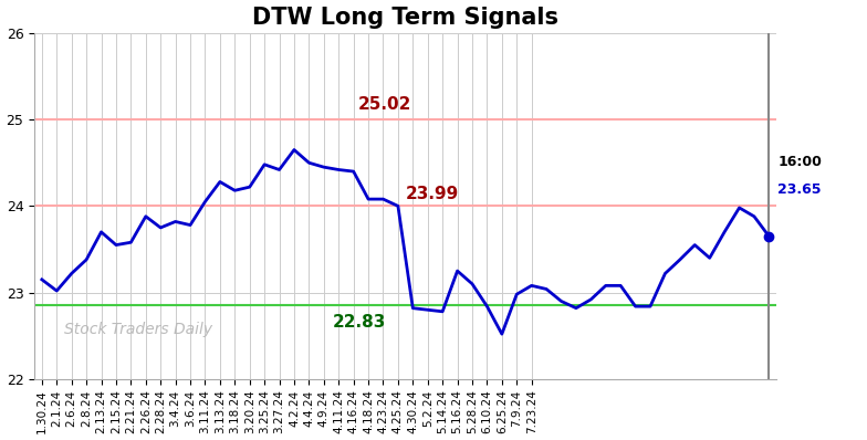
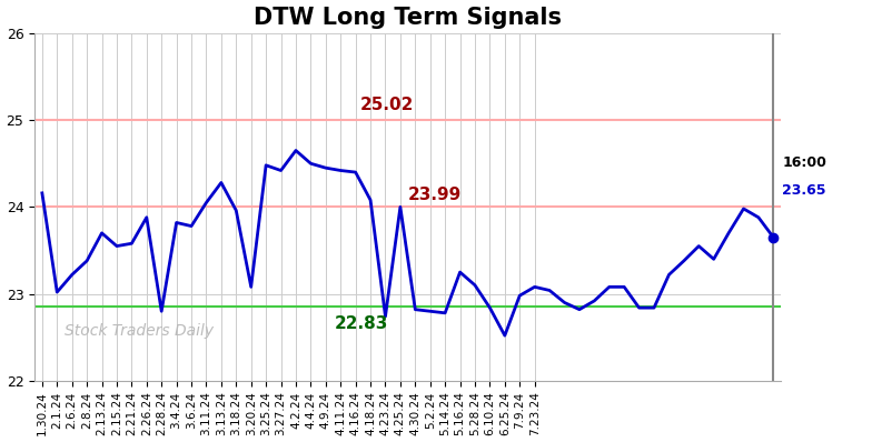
1.30.24: 23.15 -> 24.16
2.28.24: 23.75 -> 22.80
3.18.24: 24.18 -> 23.96
3.20.24: 24.22 -> 23.08
4.23.24: 24.08 -> 22.74
